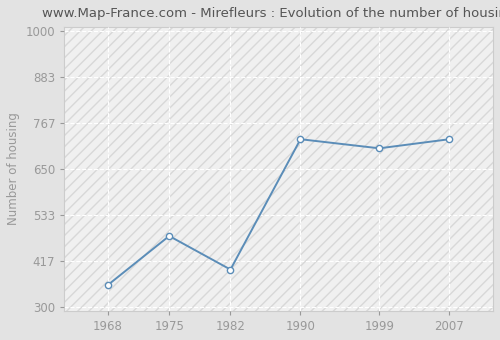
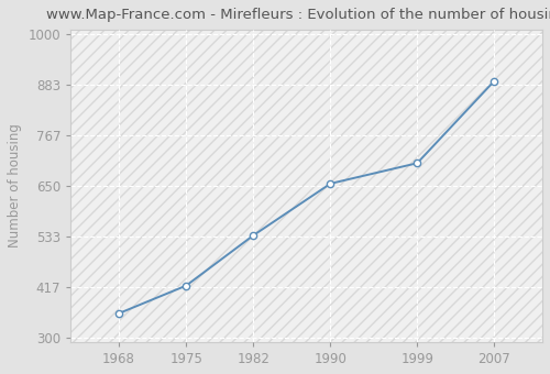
1975: 480 -> 420
1982: 395 -> 536
1990: 725 -> 655
2007: 725 -> 891
